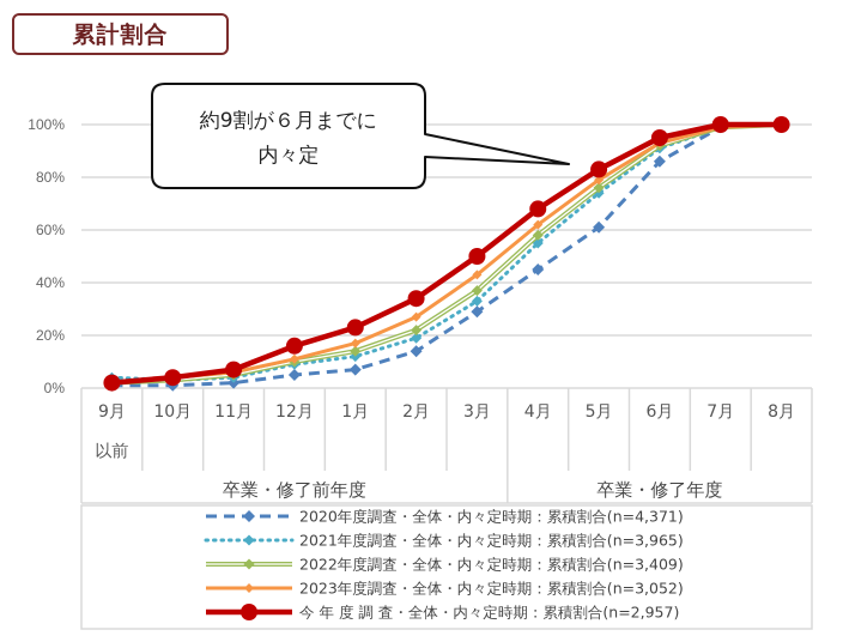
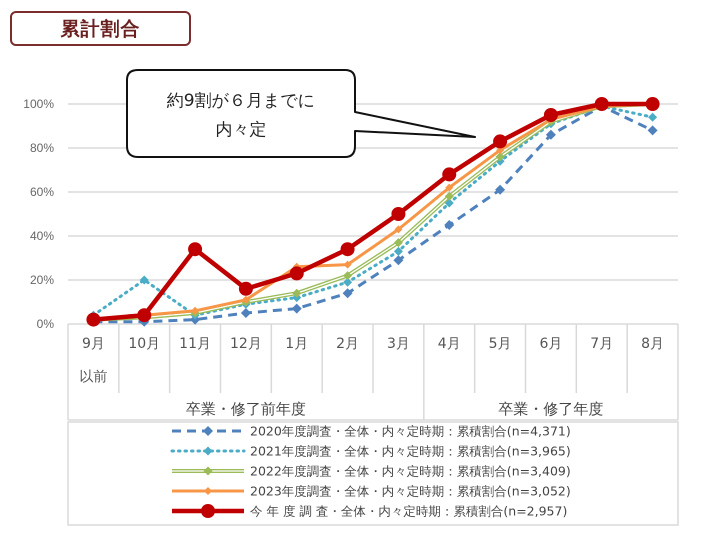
2021年度調査・全体・内々定時期：累積割合(n=3,965)/10月: 3% -> 20%
今年度調査・全体・内々定時期：累積割合(n=2,957)/11月: 7% -> 34%
2023年度調査・全体・内々定時期：累積割合(n=3,052)/1月: 17% -> 26%
2020年度調査・全体・内々定時期：累積割合(n=4,371)/8月: 100% -> 88%
2021年度調査・全体・内々定時期：累積割合(n=3,965)/8月: 100% -> 94%
